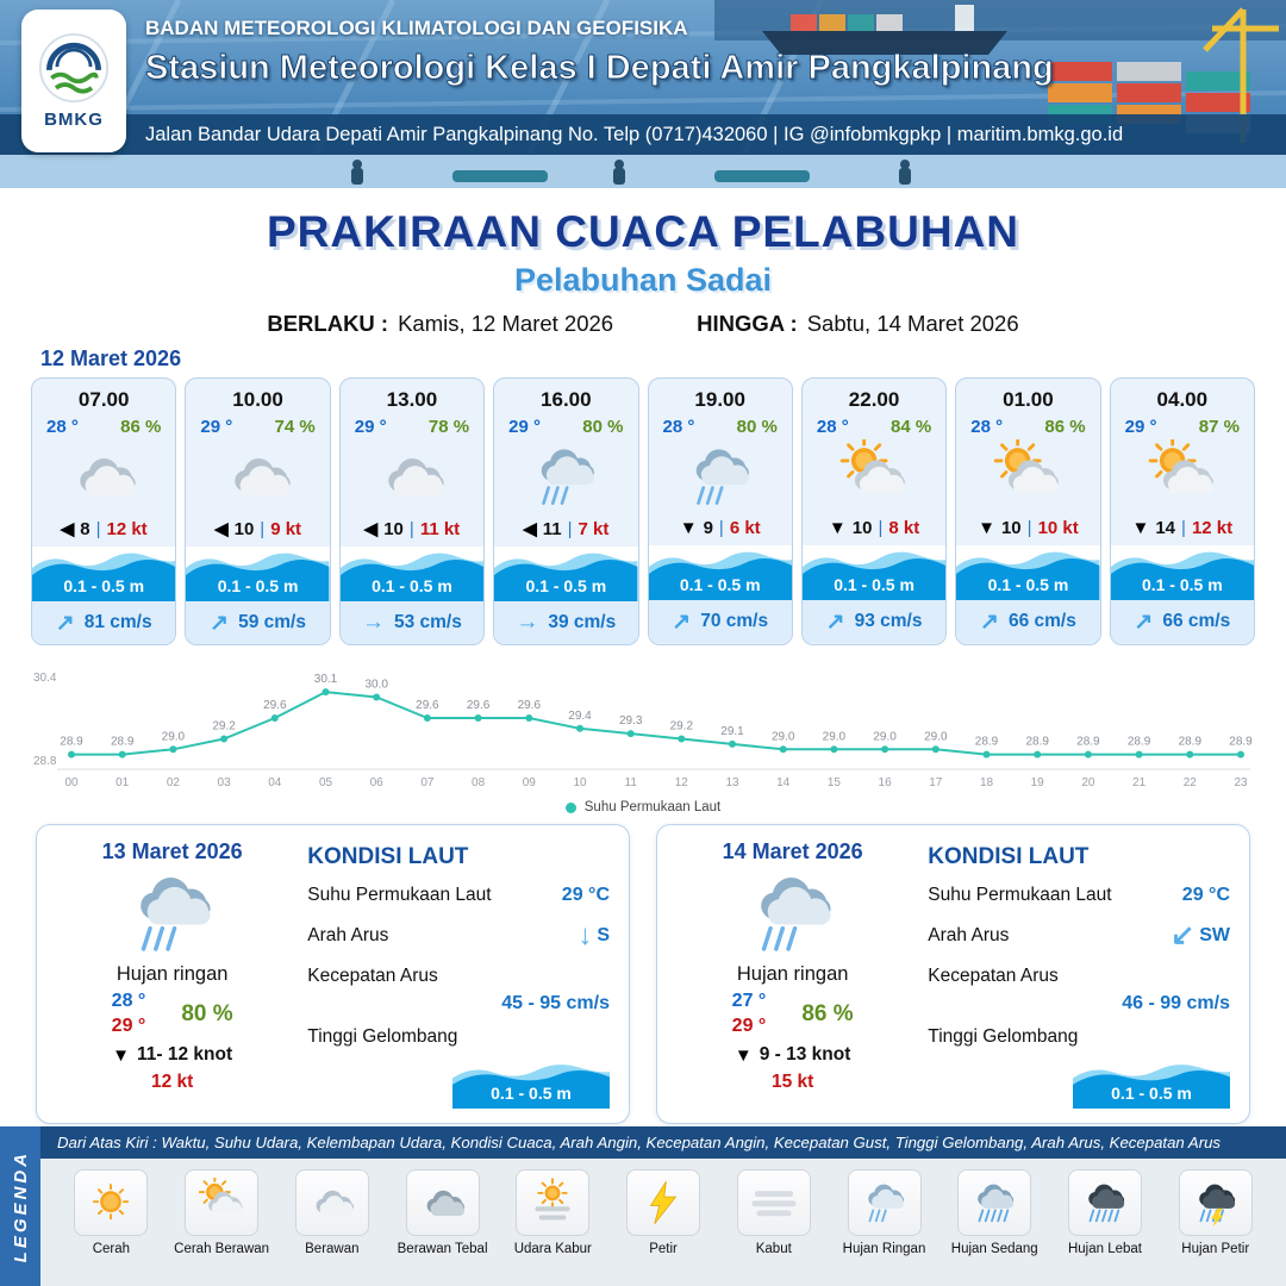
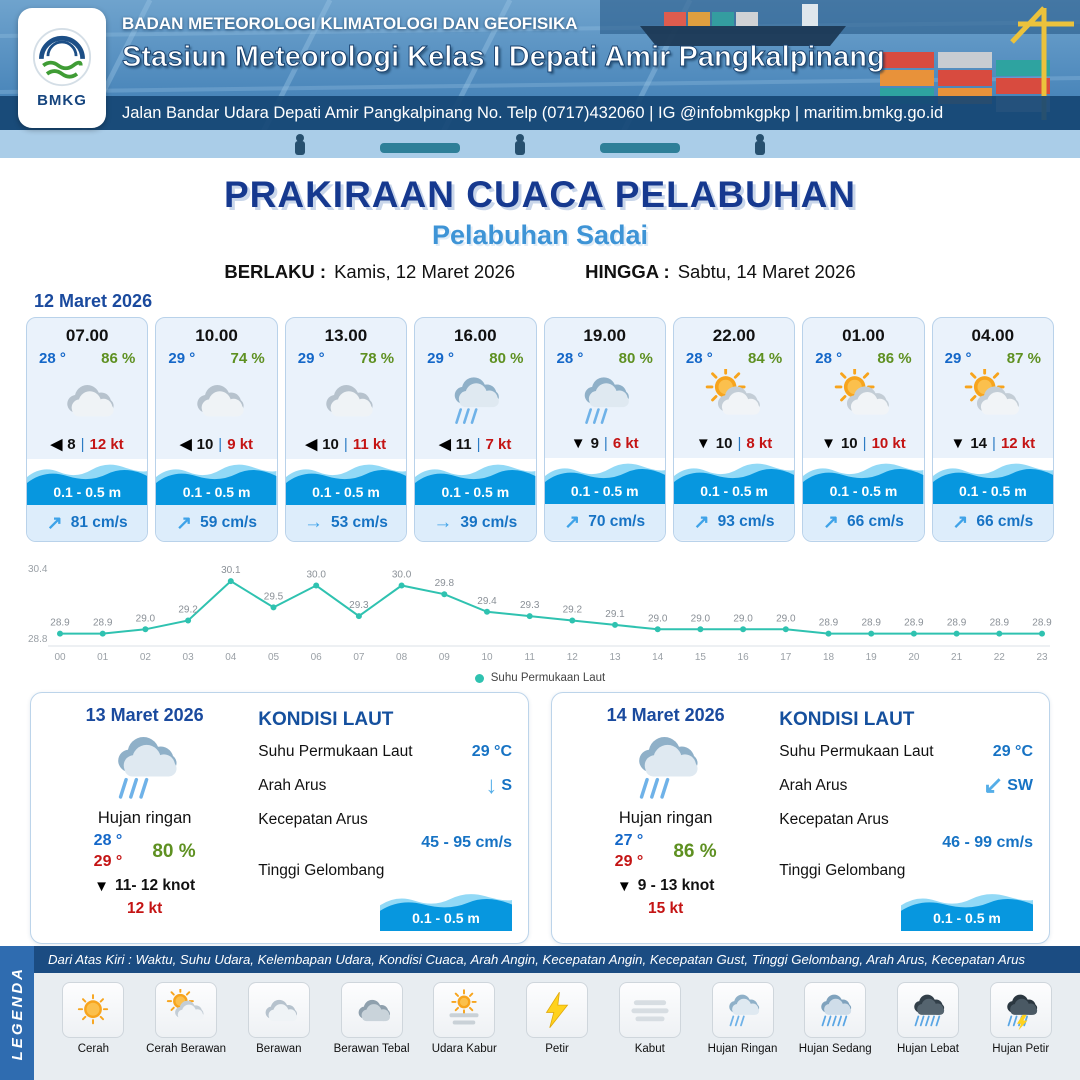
04: 29.6 -> 30.1
05: 30.1 -> 29.5
07: 29.6 -> 29.3
08: 29.6 -> 30.0
09: 29.6 -> 29.8
